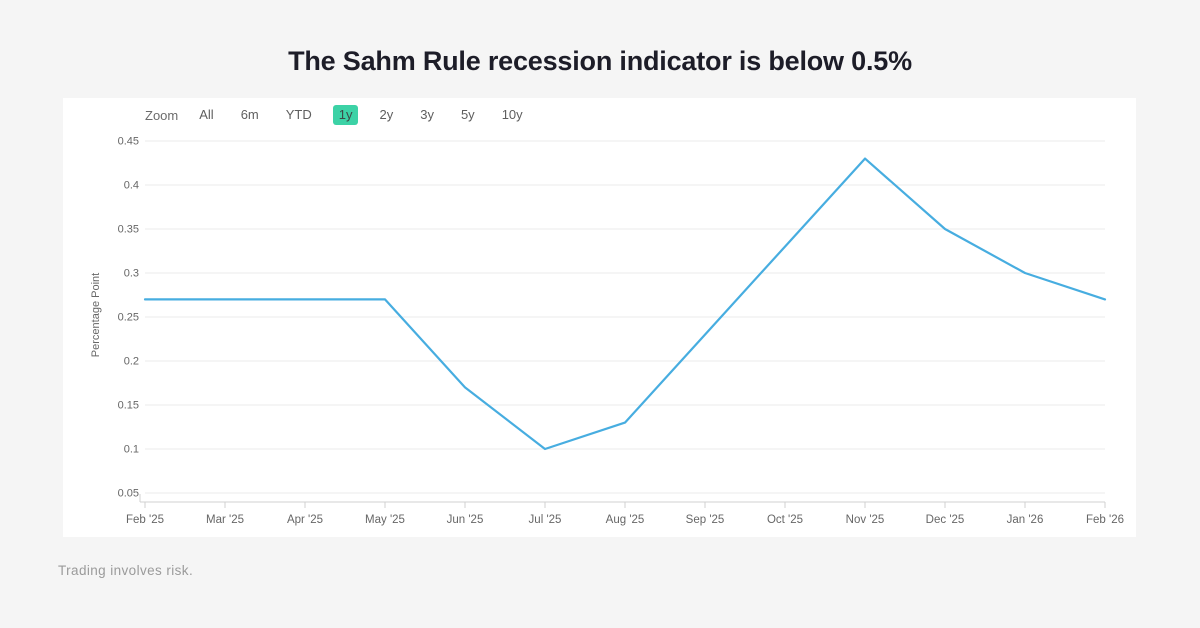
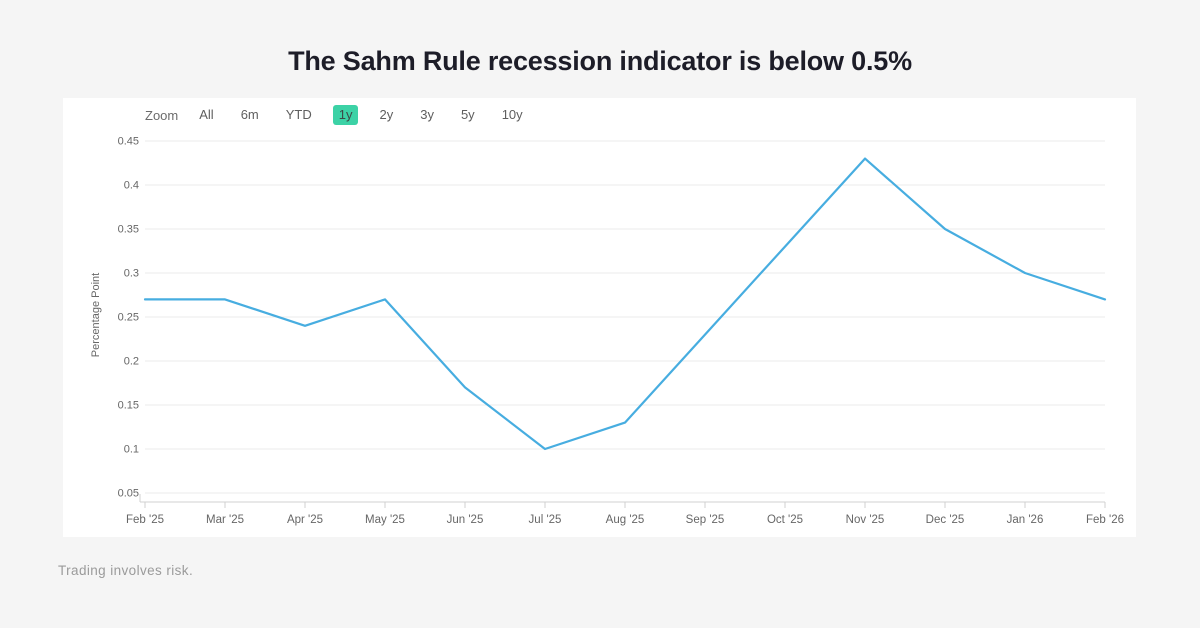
Apr '25: 0.27 -> 0.24
